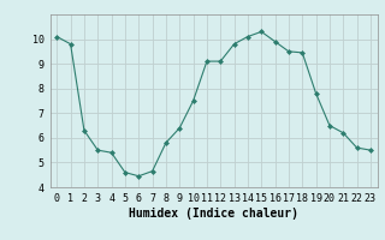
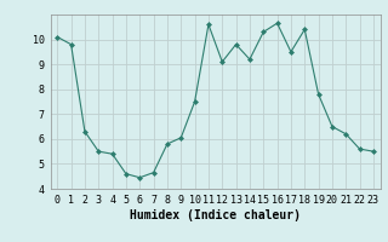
9: 6.40 -> 6.05
11: 9.10 -> 10.60
14: 10.10 -> 9.20
16: 9.90 -> 10.65
18: 9.45 -> 10.40
